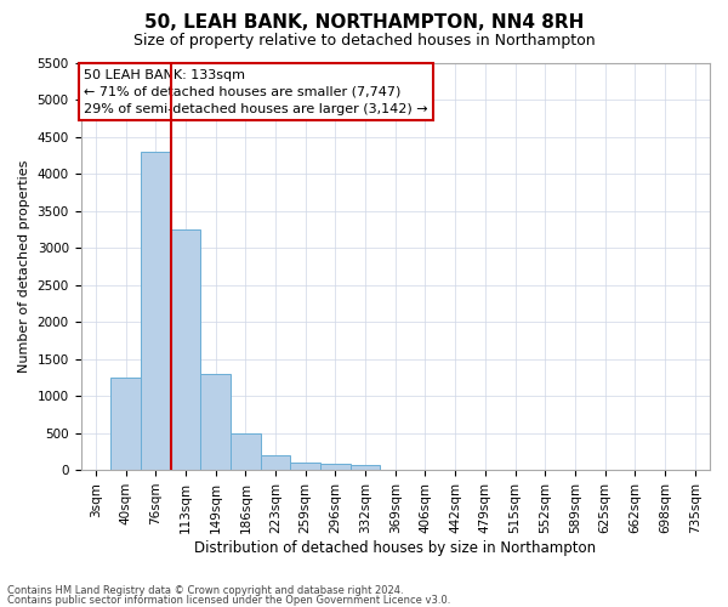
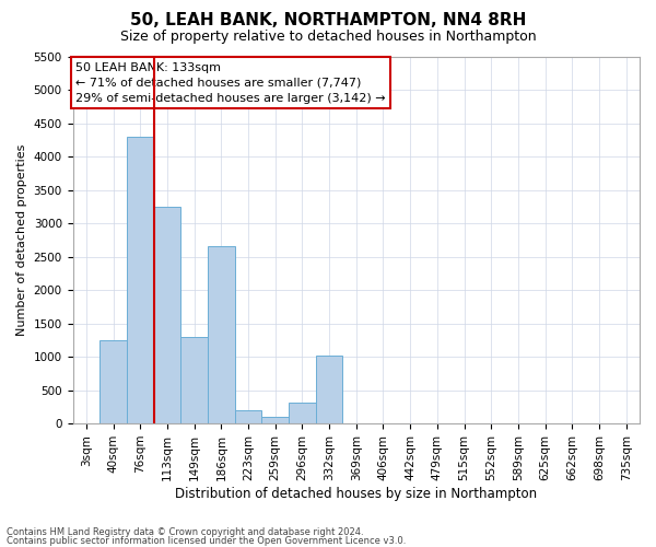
186sqm: 490 -> 2660
296sqm: 80 -> 320
332sqm: 60 -> 1020
